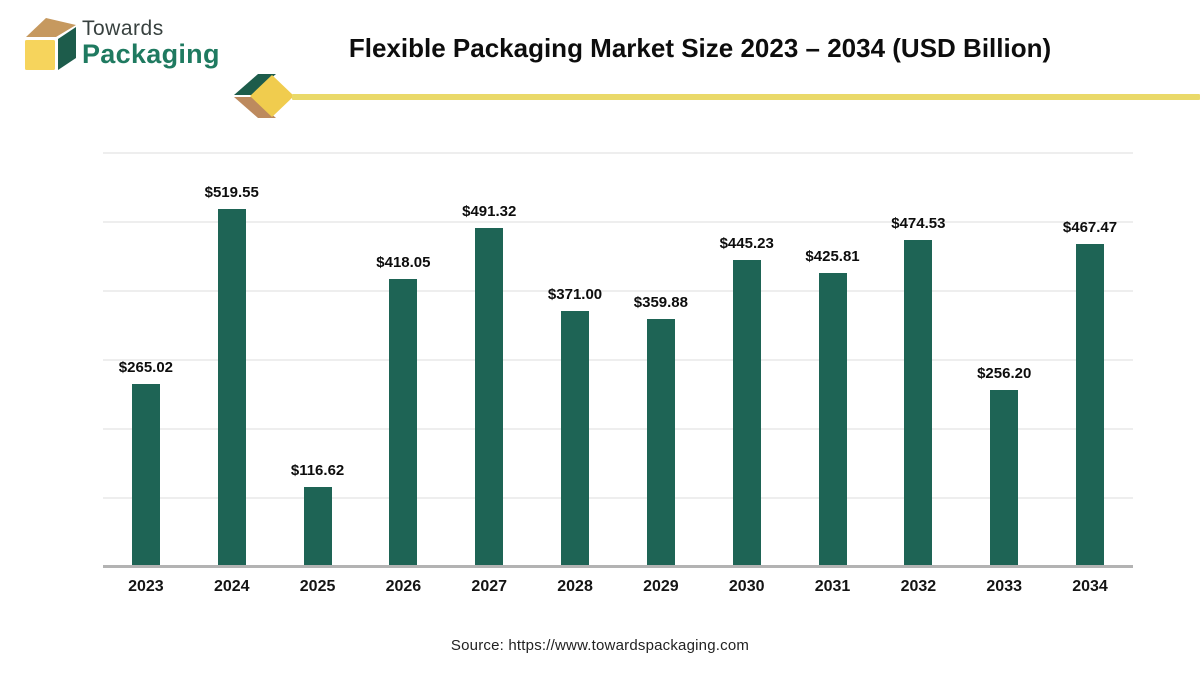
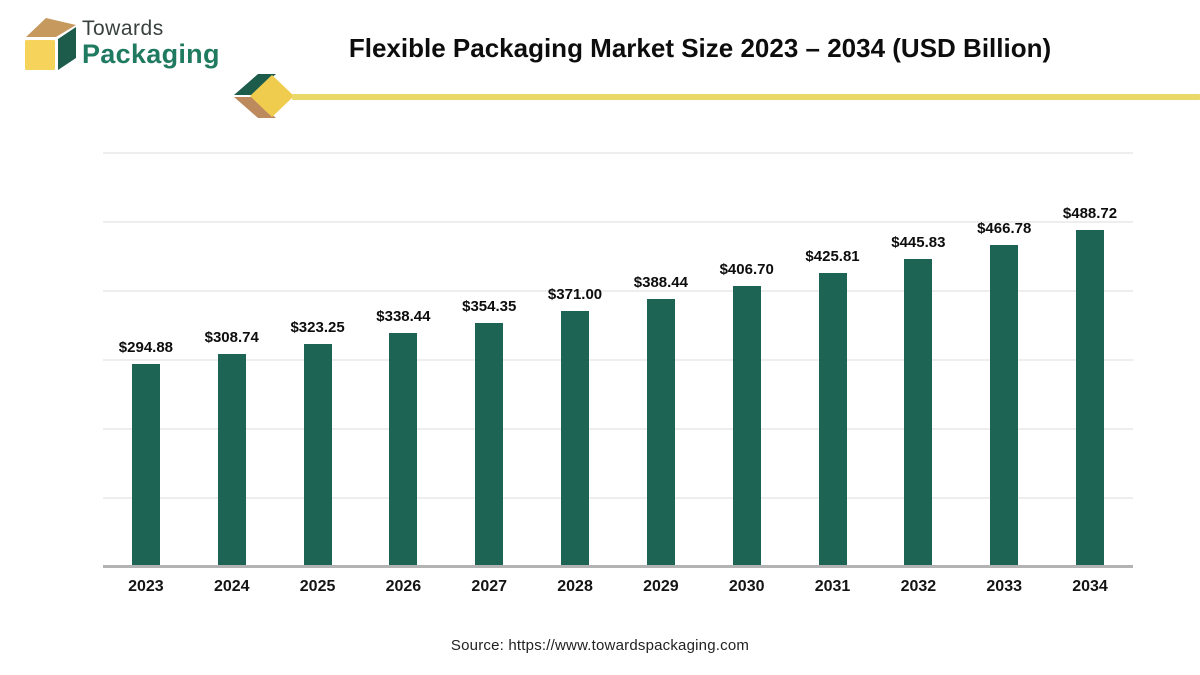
2023: $265.02 -> $294.88
2024: $519.55 -> $308.74
2025: $116.62 -> $323.25
2026: $418.05 -> $338.44
2027: $491.32 -> $354.35
2029: $359.88 -> $388.44
2030: $445.23 -> $406.70
2032: $474.53 -> $445.83
2033: $256.20 -> $466.78
2034: $467.47 -> $488.72
